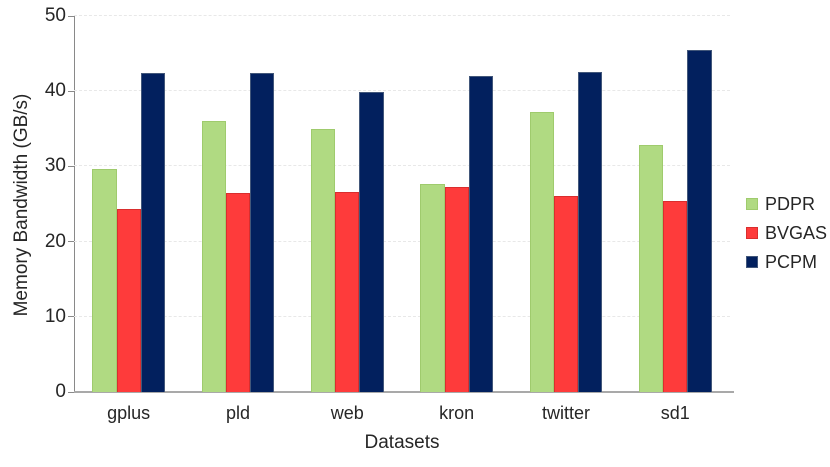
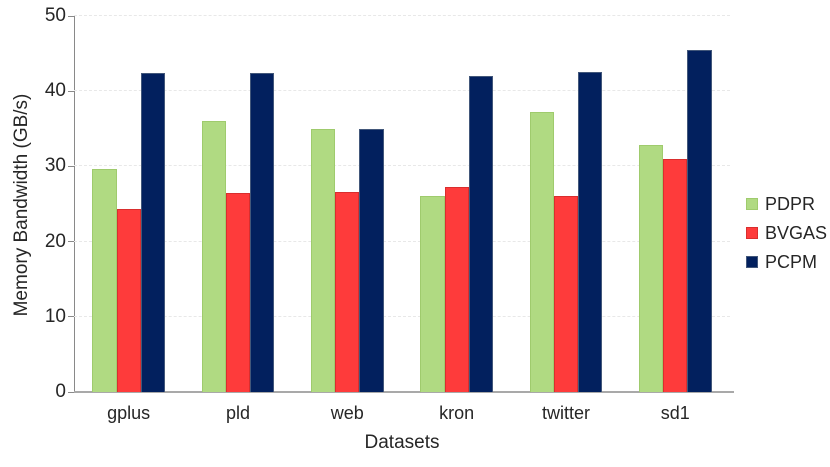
PCPM/web: 40 -> 35
PDPR/kron: 28 -> 26
BVGAS/sd1: 25 -> 31
